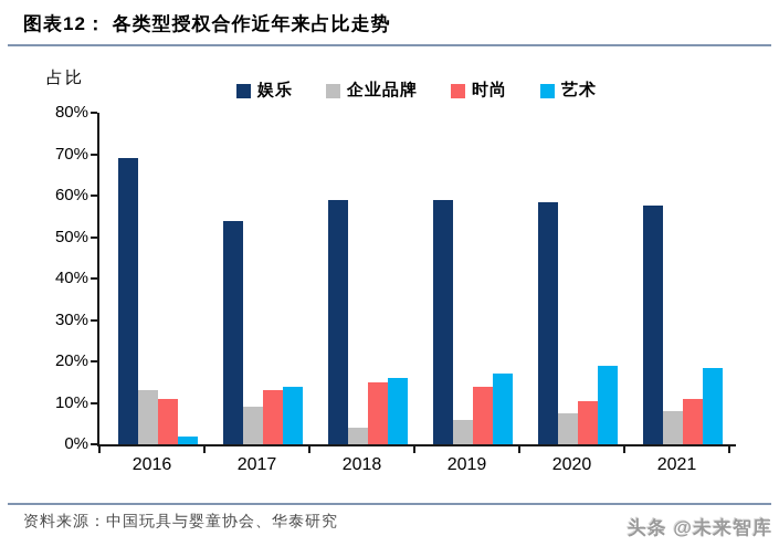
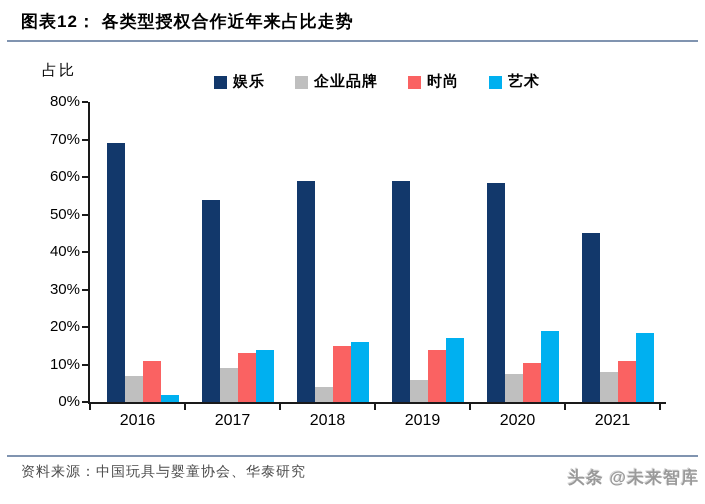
企业品牌/2016: 13% -> 7%
娱乐/2021: 58% -> 45%
